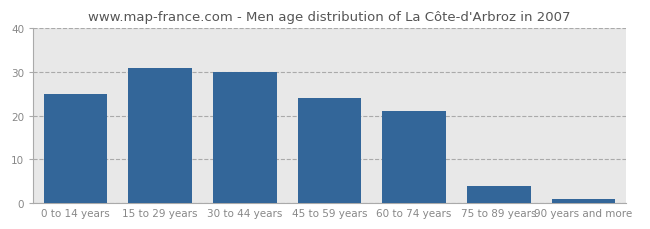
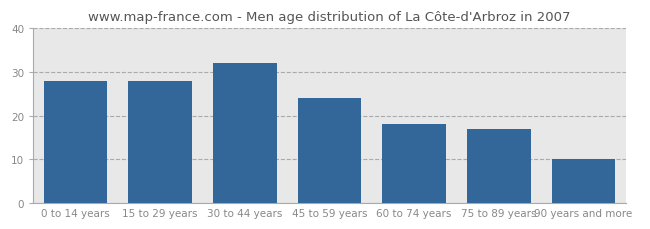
0 to 14 years: 25 -> 28
15 to 29 years: 31 -> 28
30 to 44 years: 30 -> 32
60 to 74 years: 21 -> 18
75 to 89 years: 4 -> 17
90 years and more: 1 -> 10
